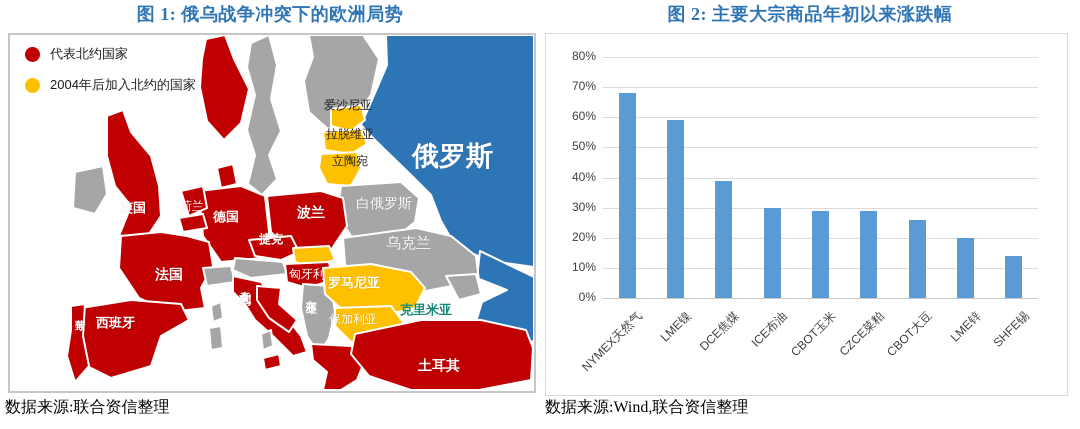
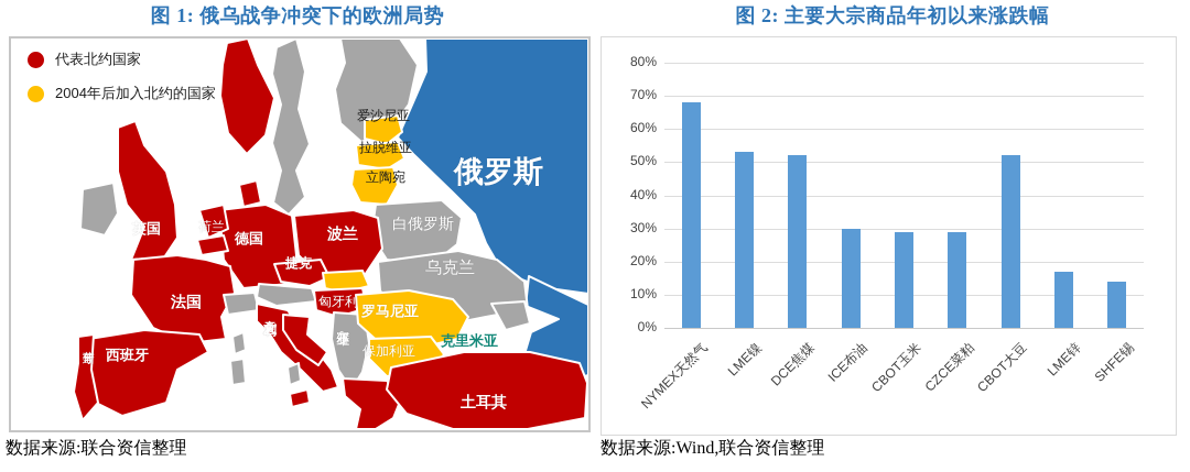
LME镍: 59% -> 53%
DCE焦煤: 39% -> 52%
CBOT大豆: 26% -> 52%
LME锌: 20% -> 17%
